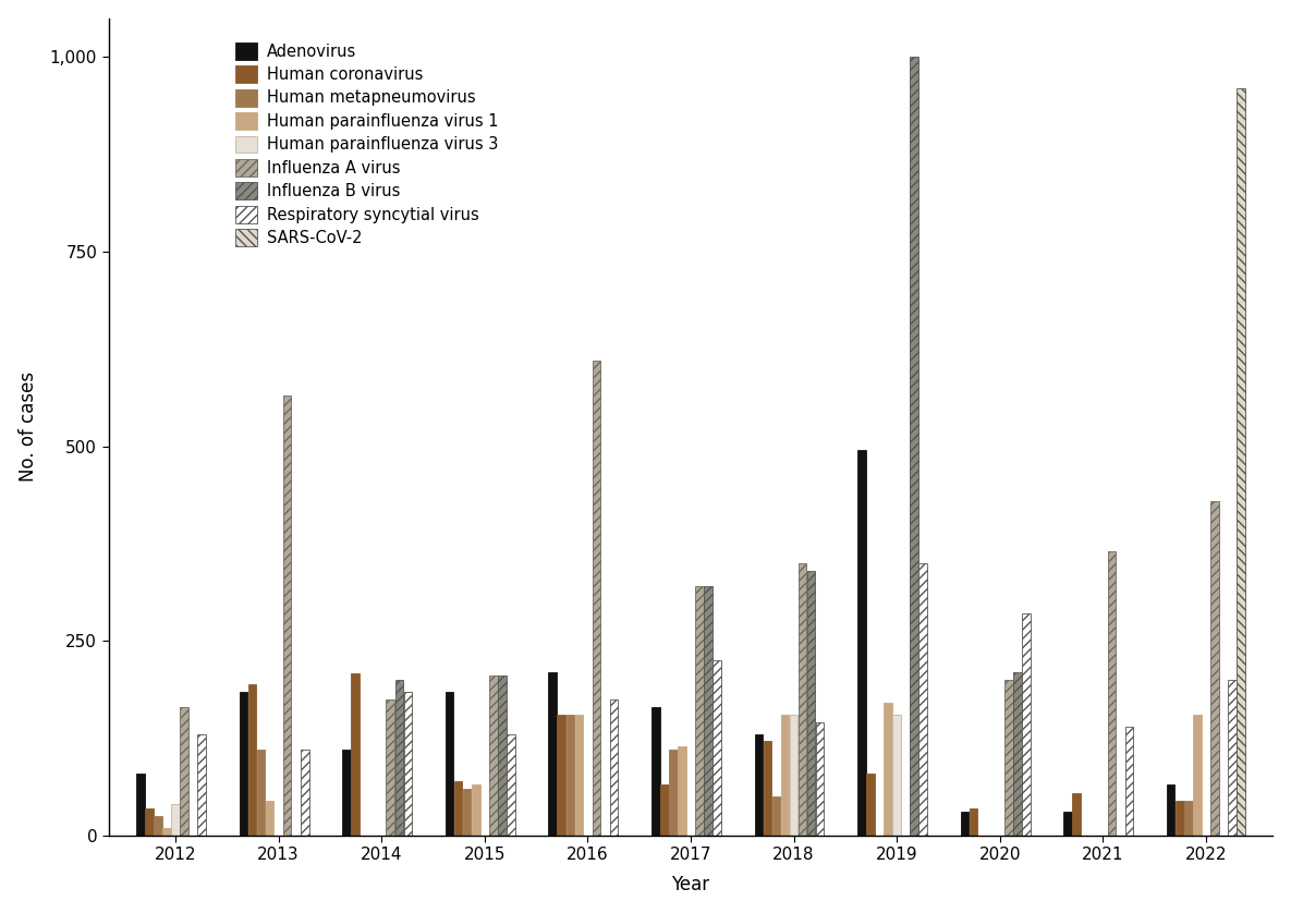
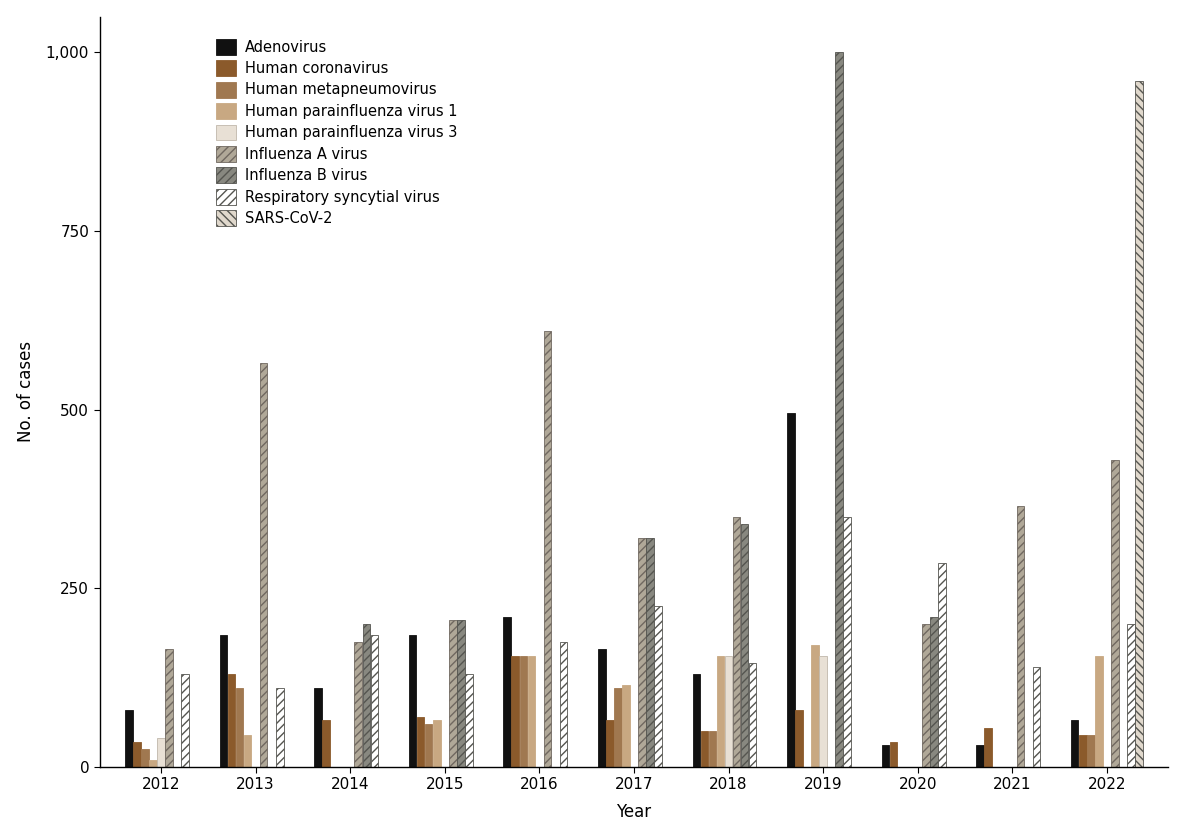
Human coronavirus/2013: 194 -> 130
Human coronavirus/2014: 208 -> 65
Human coronavirus/2018: 122 -> 50
